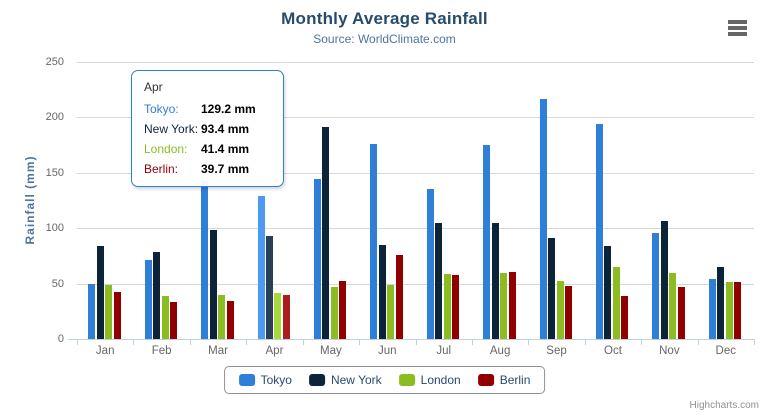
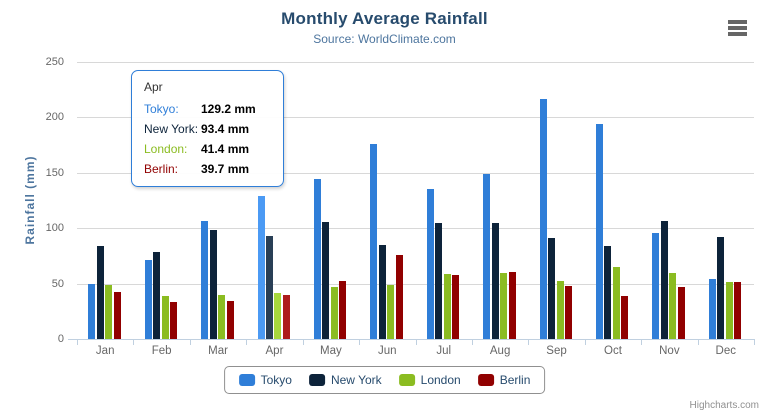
Tokyo/Mar: 143 -> 106
New York/May: 191 -> 106
Tokyo/Aug: 175 -> 148
New York/Dec: 65 -> 92
